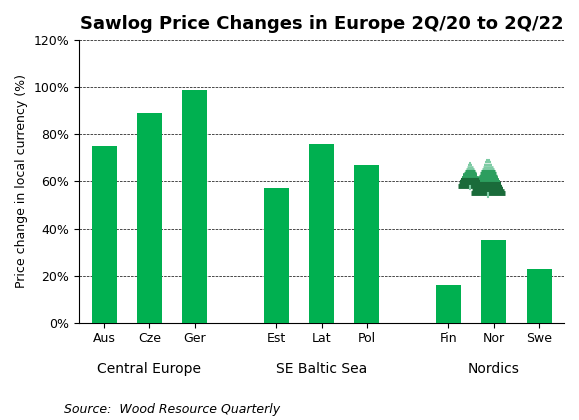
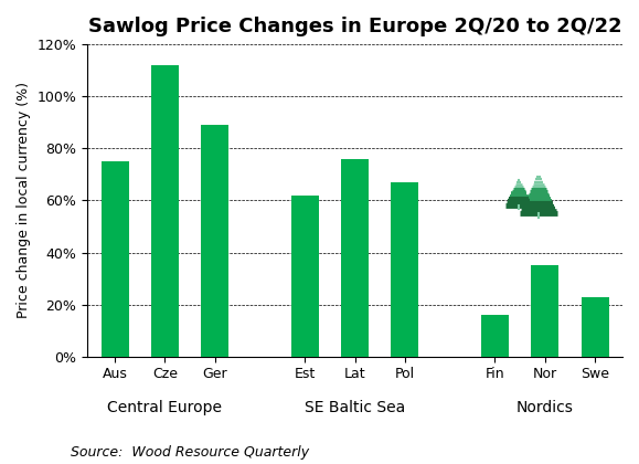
Cze: 89% -> 112%
Ger: 99% -> 89%
Est: 57% -> 62%
